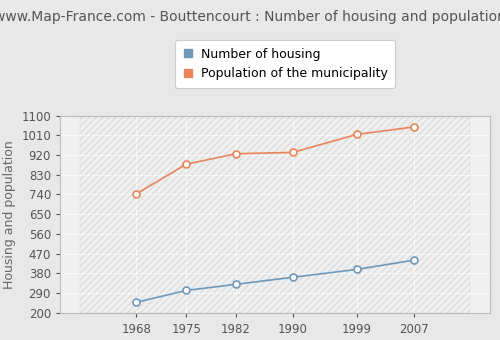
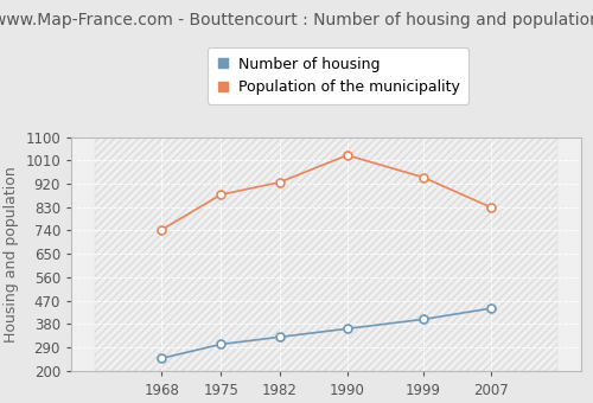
Population of the municipality/1990: 932 -> 1030
Population of the municipality/1999: 1014 -> 945
Population of the municipality/2007: 1048 -> 830
